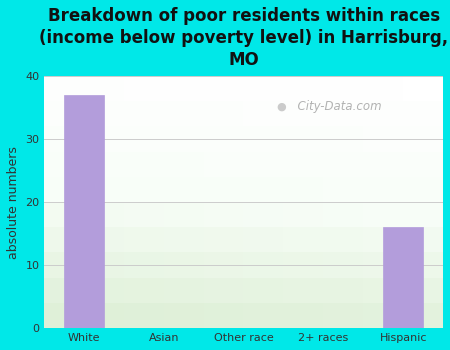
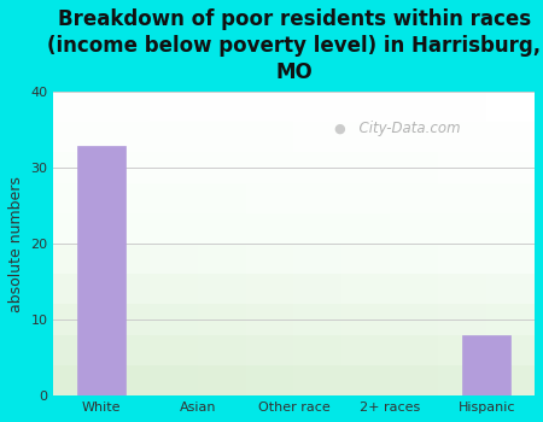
White: 37 -> 33
Hispanic: 16 -> 8
